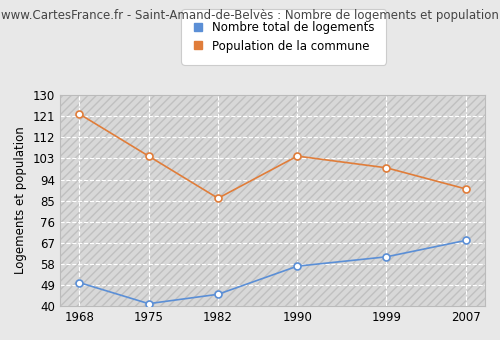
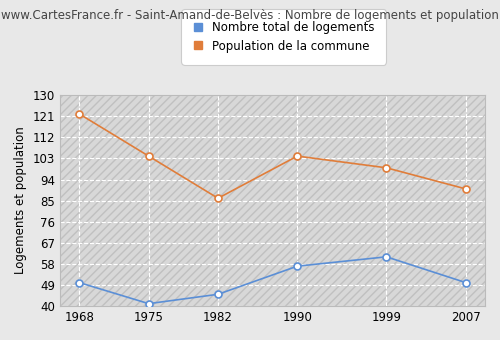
Nombre total de logements/2007: 68 -> 50
